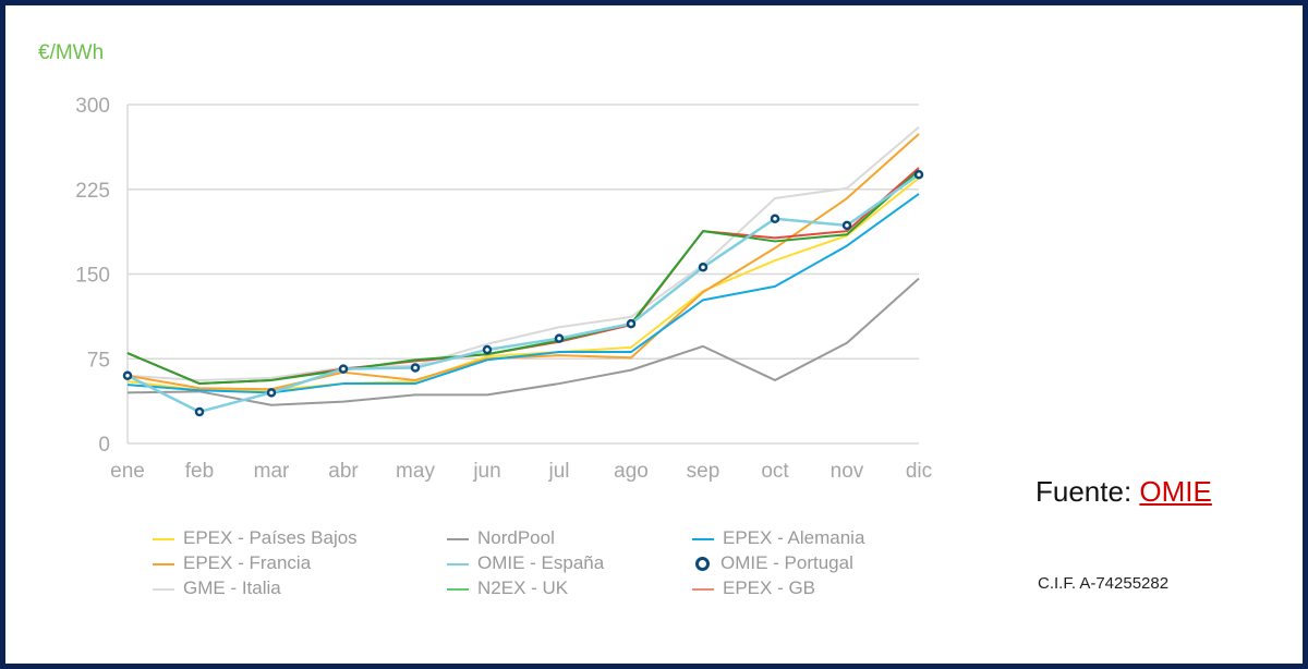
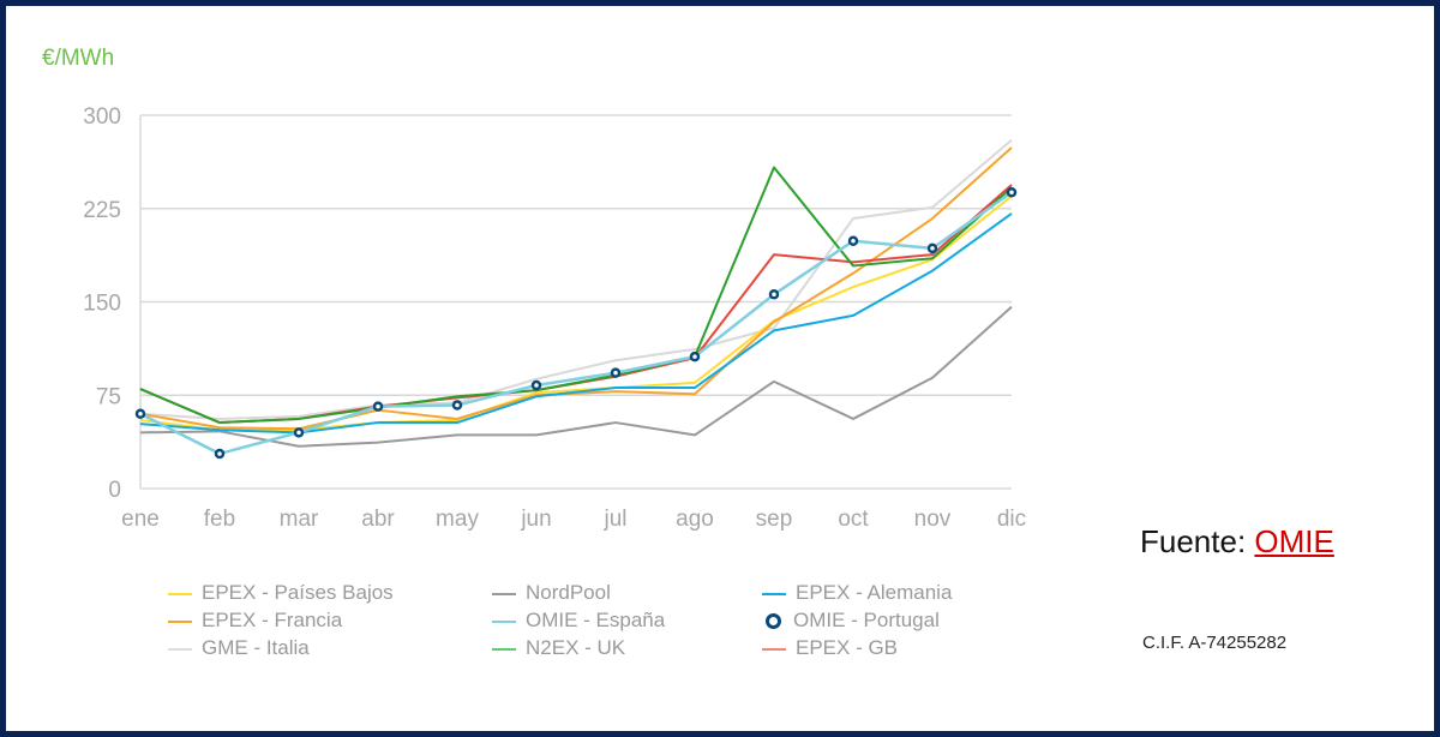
NordPool/ago: 65 -> 43
GME - Italia/sep: 158 -> 129
N2EX - UK/sep: 188 -> 258
